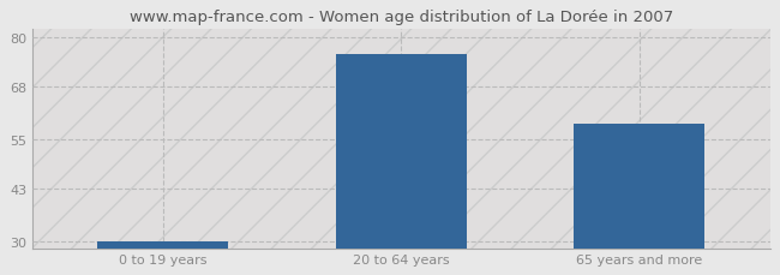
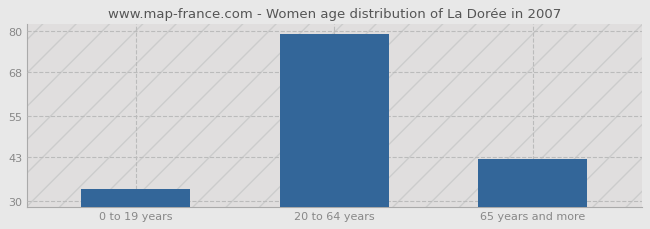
0 to 19 years: 30.1 -> 33.5
20 to 64 years: 76.0 -> 79.0
65 years and more: 59.0 -> 42.5
